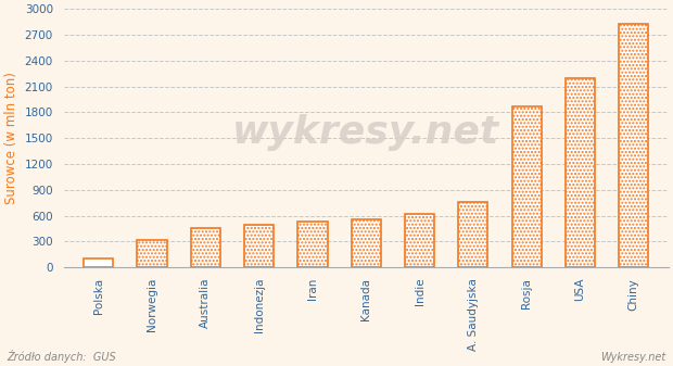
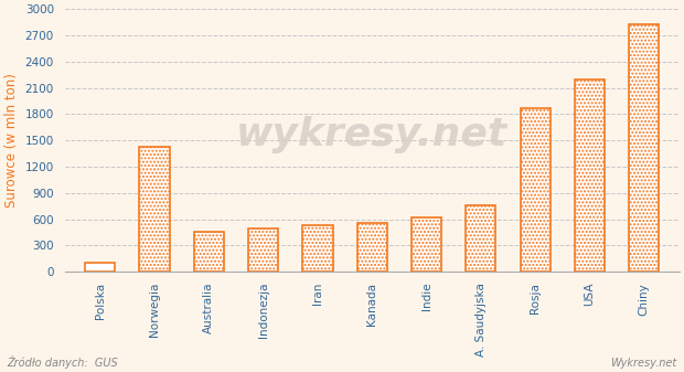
Norwegia: 320 -> 1420
